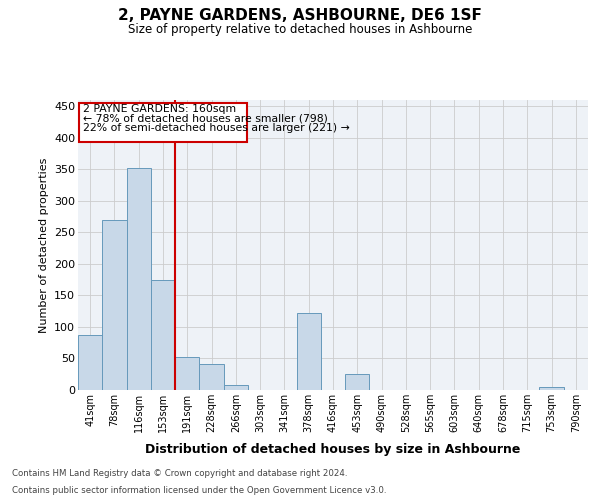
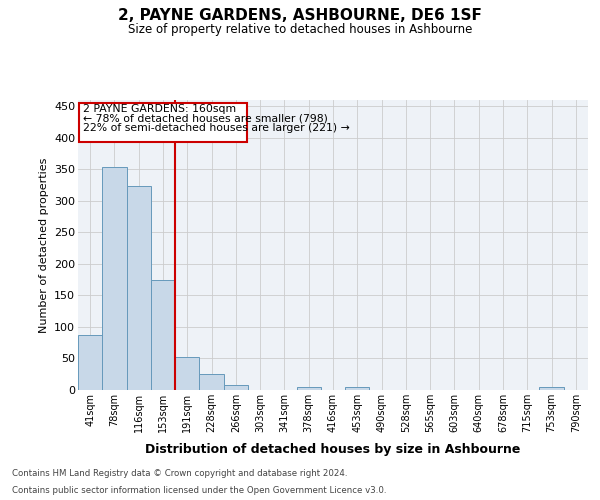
78sqm: 270 -> 354
116sqm: 352 -> 323
228sqm: 42 -> 25
378sqm: 122 -> 5
453sqm: 26 -> 4
